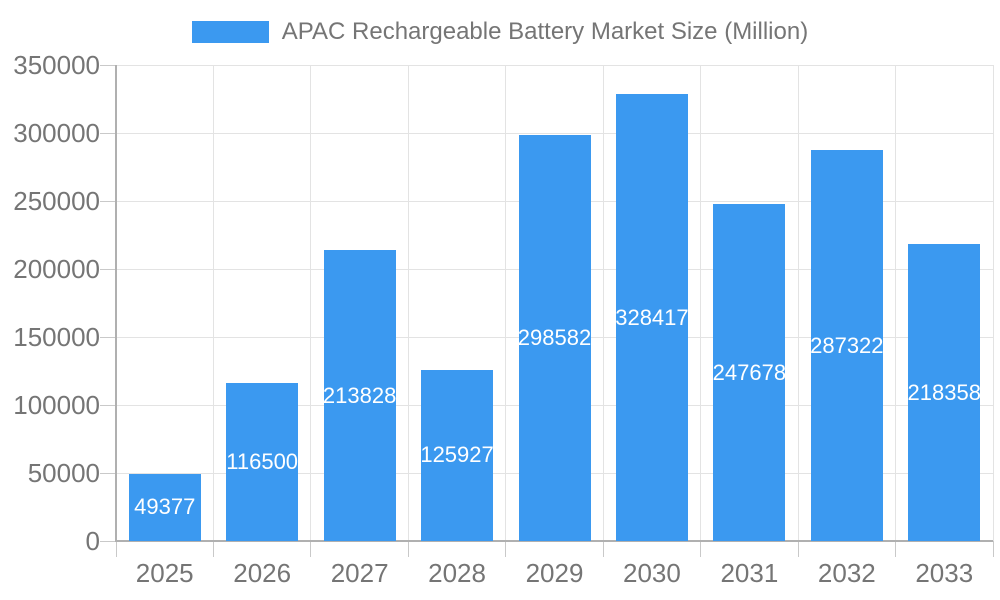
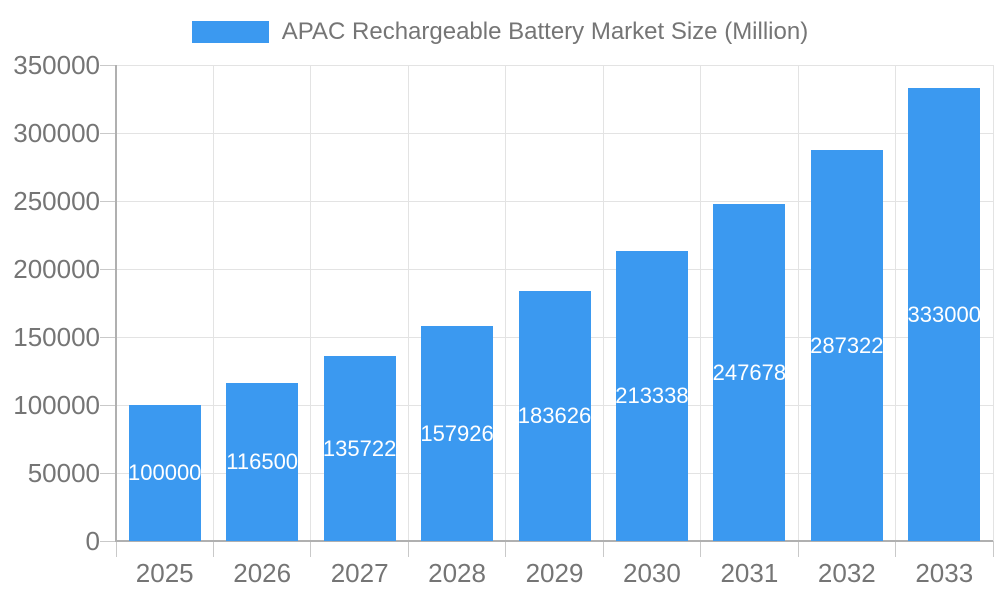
2025: 49377 -> 100000
2027: 213828 -> 135722
2028: 125927 -> 157926
2029: 298582 -> 183626
2030: 328417 -> 213338
2033: 218358 -> 333000
